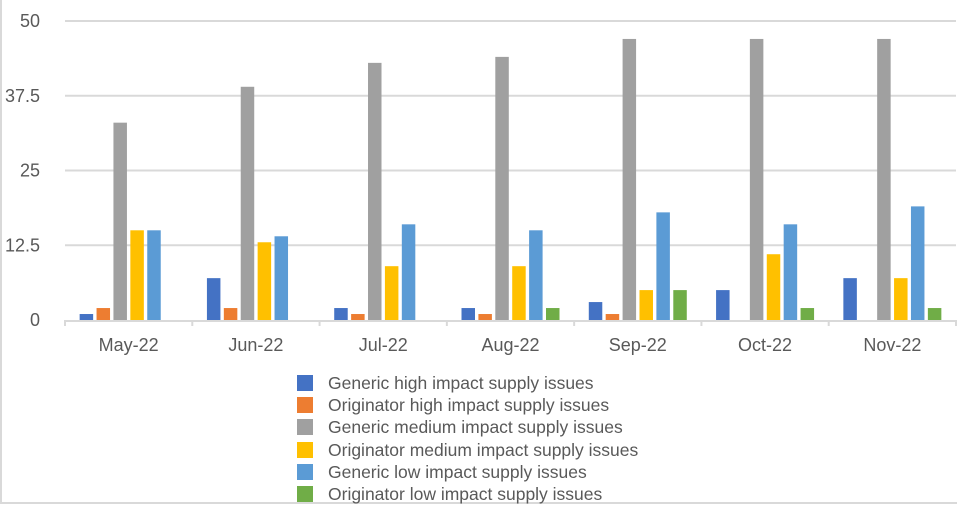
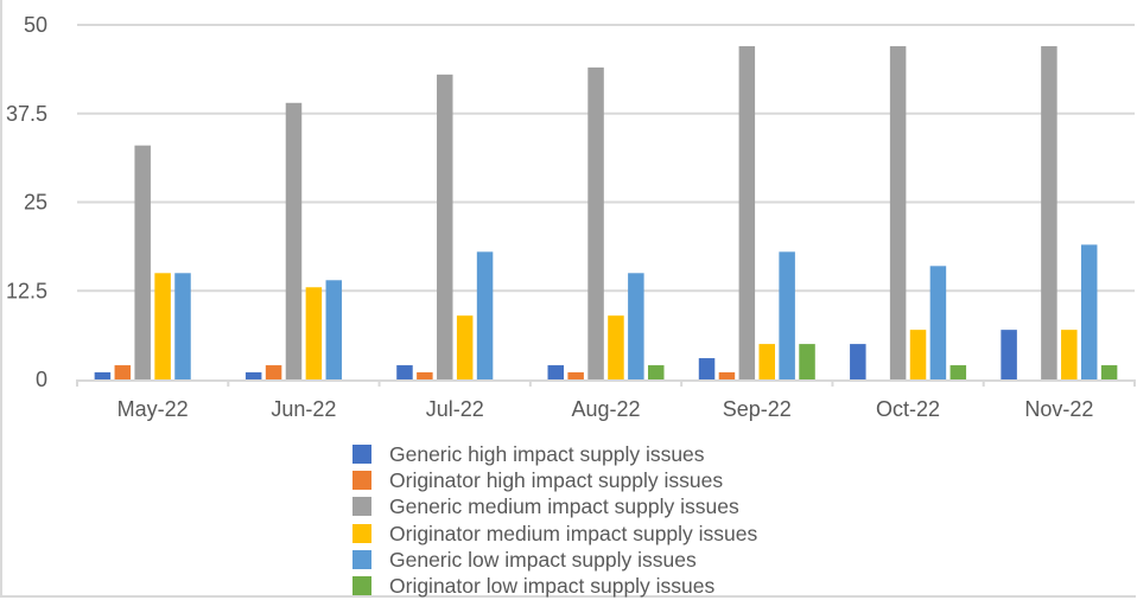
Generic high impact supply issues/Jun-22: 7 -> 1
Generic low impact supply issues/Jul-22: 16 -> 18
Originator medium impact supply issues/Oct-22: 11 -> 7
